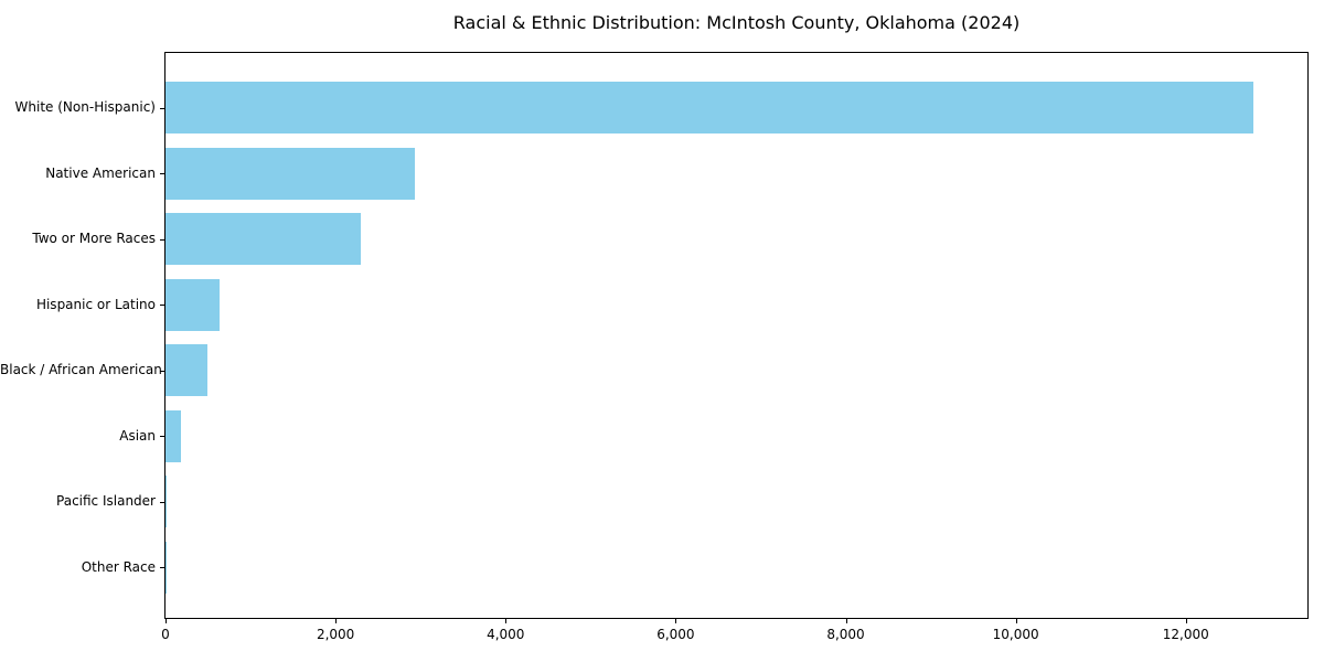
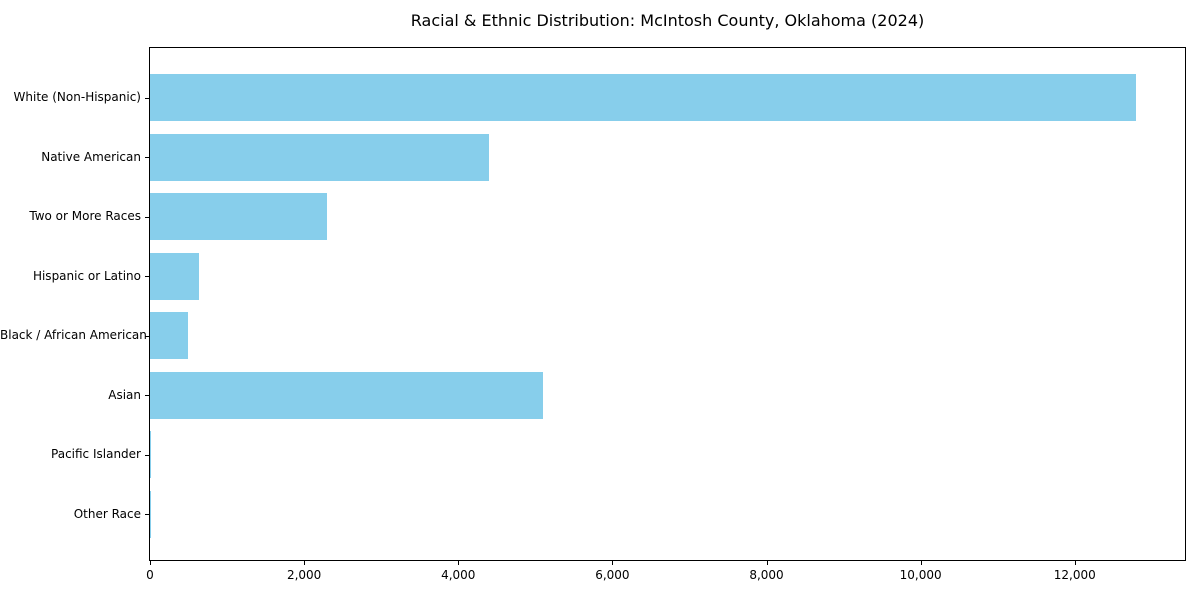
Native American: 2900 -> 4400
Asian: 200 -> 5100
